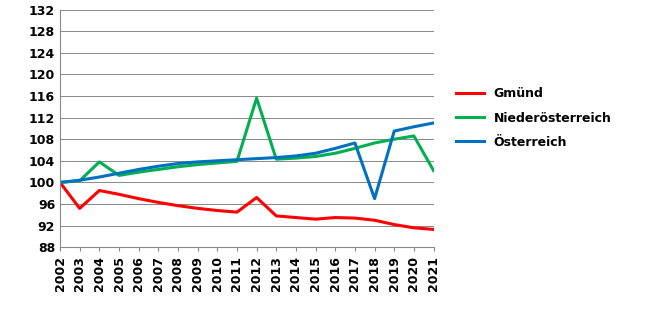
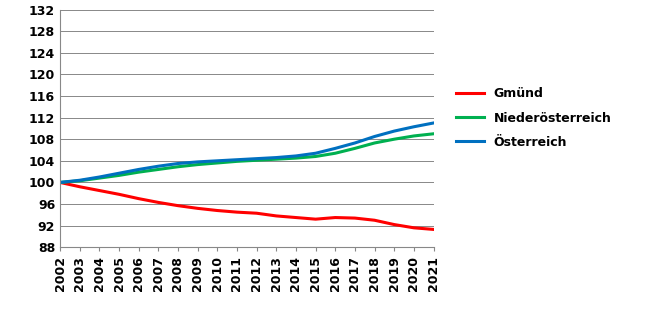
Gmünd/2003: 95.2 -> 99.2
Niederösterreich/2004: 103.8 -> 100.8
Gmünd/2012: 97.2 -> 94.3
Niederösterreich/2012: 115.6 -> 104.1
Österreich/2018: 97.0 -> 108.5
Niederösterreich/2021: 102.2 -> 109.0
